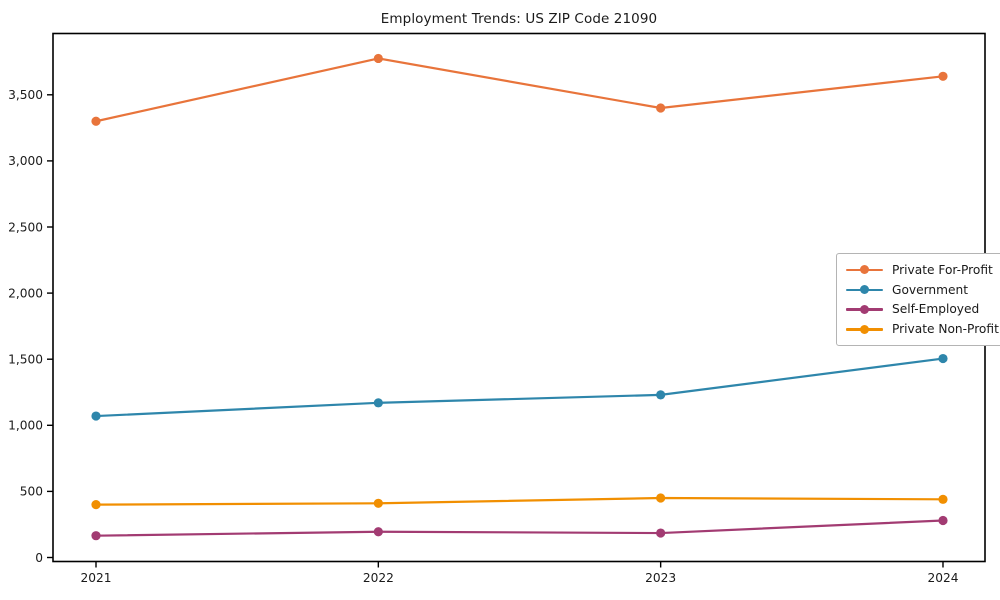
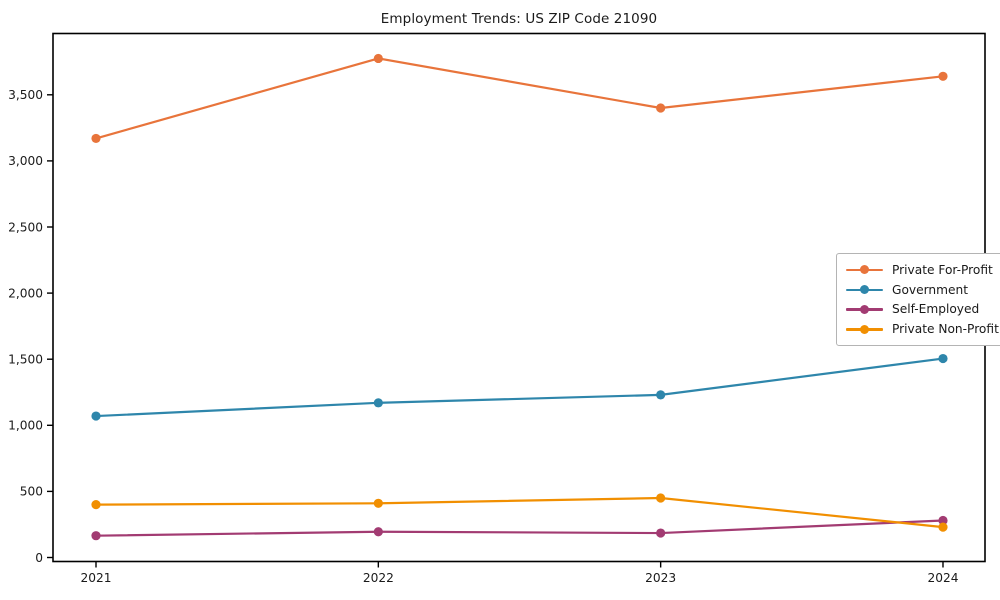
Private For-Profit/2021: 3300 -> 3170
Private Non-Profit/2024: 440 -> 230
